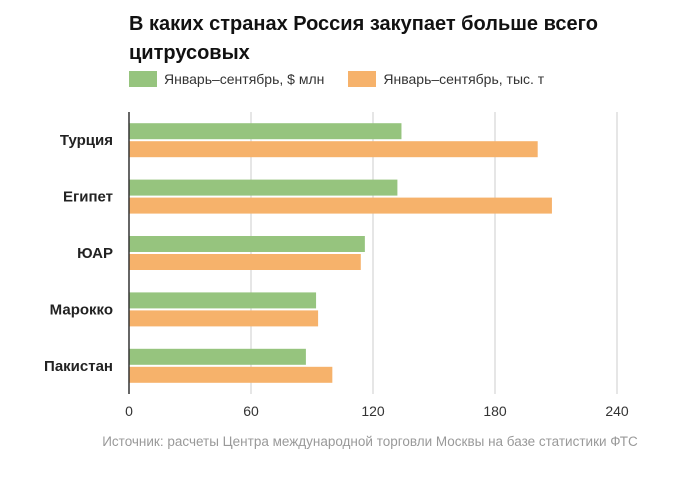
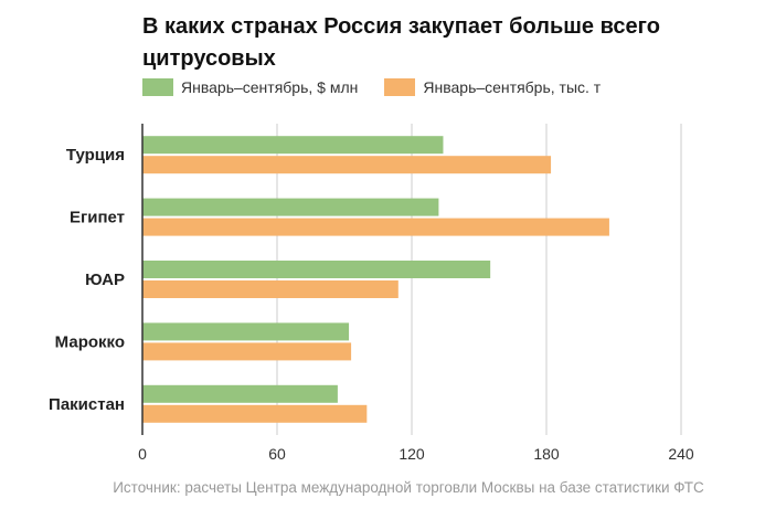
Январь–сентябрь, тыс. т/Турция: 201 -> 182
Январь–сентябрь, $ млн/ЮАР: 116 -> 155
